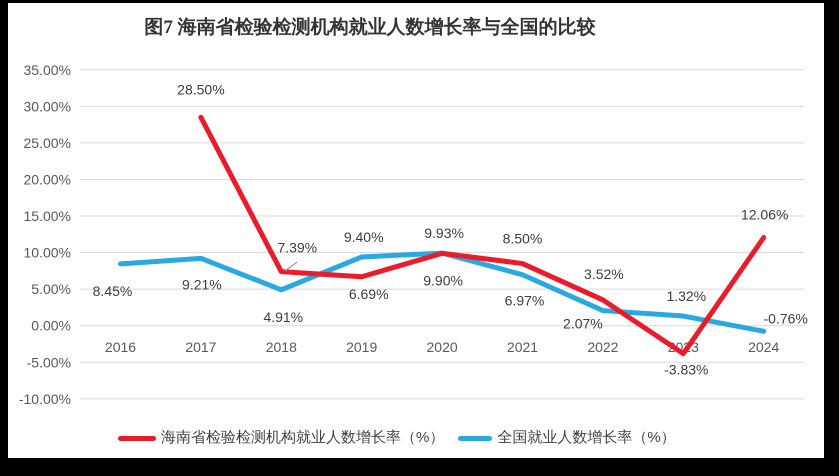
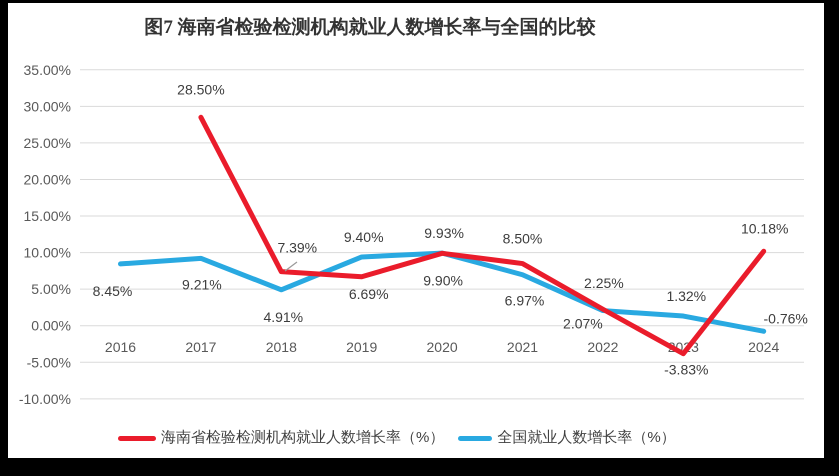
海南省检验检测机构就业人数增长率（%）/2022: 3.52% -> 2.25%
海南省检验检测机构就业人数增长率（%）/2024: 12.06% -> 10.18%
